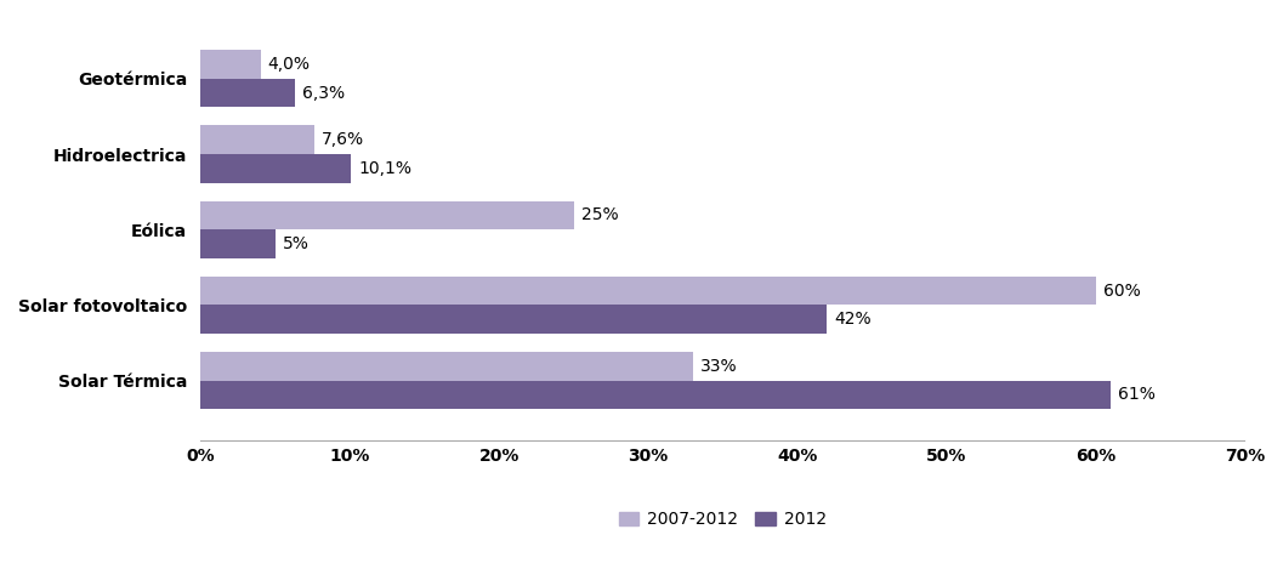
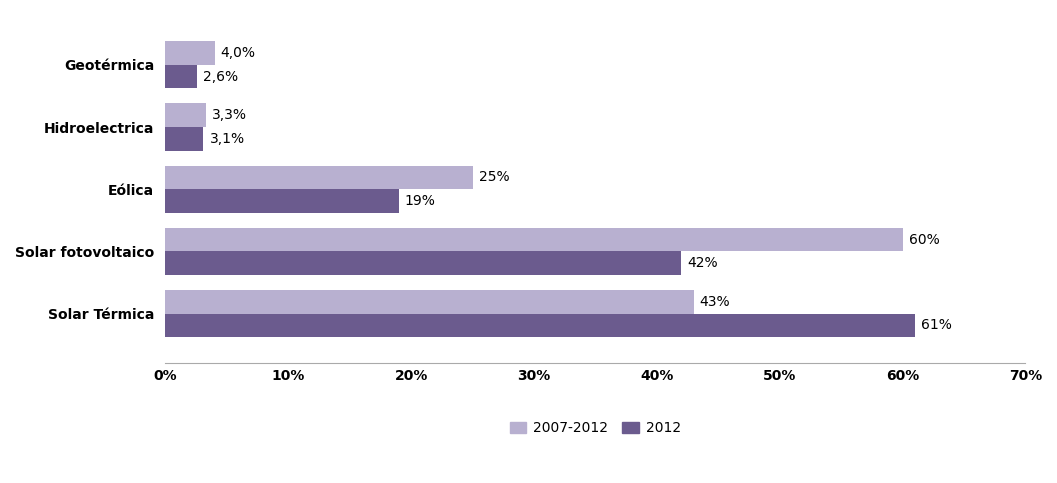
2012/Geotérmica: 6,3% -> 2,6%
2007-2012/Hidroelectrica: 7,6% -> 3,3%
2012/Hidroelectrica: 10,1% -> 3,1%
2012/Eólica: 5% -> 19%
2007-2012/Solar Térmica: 33% -> 43%
